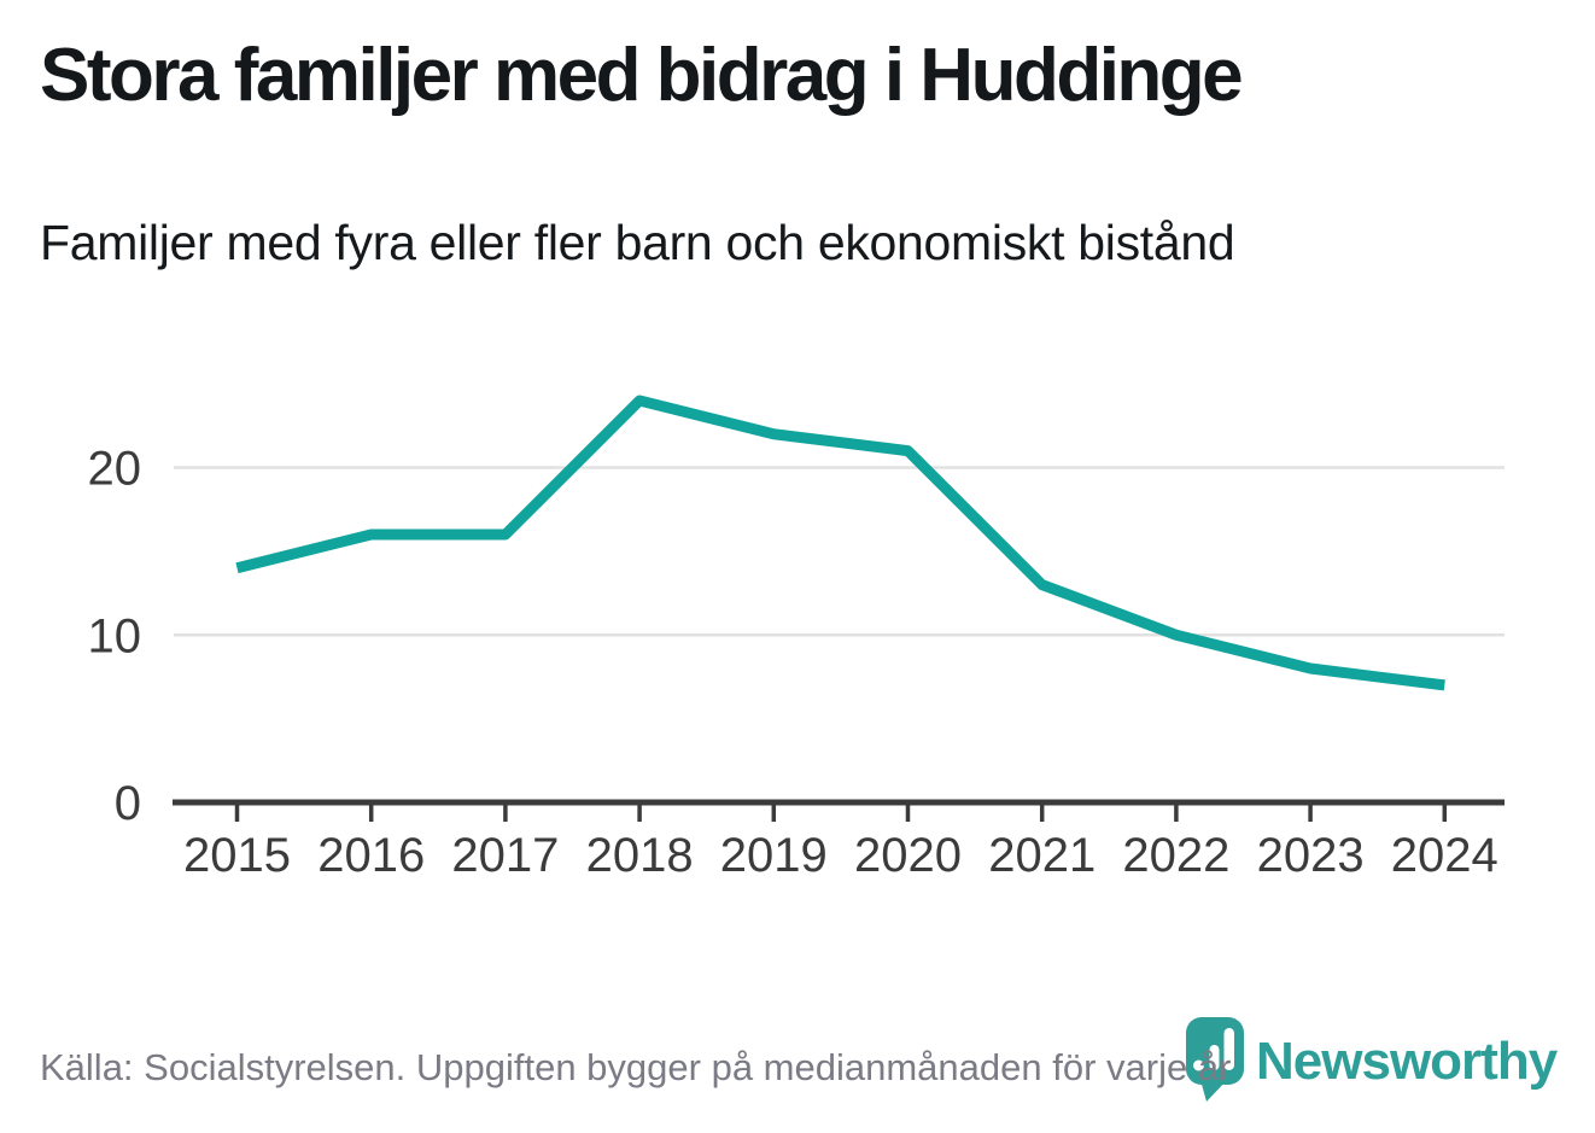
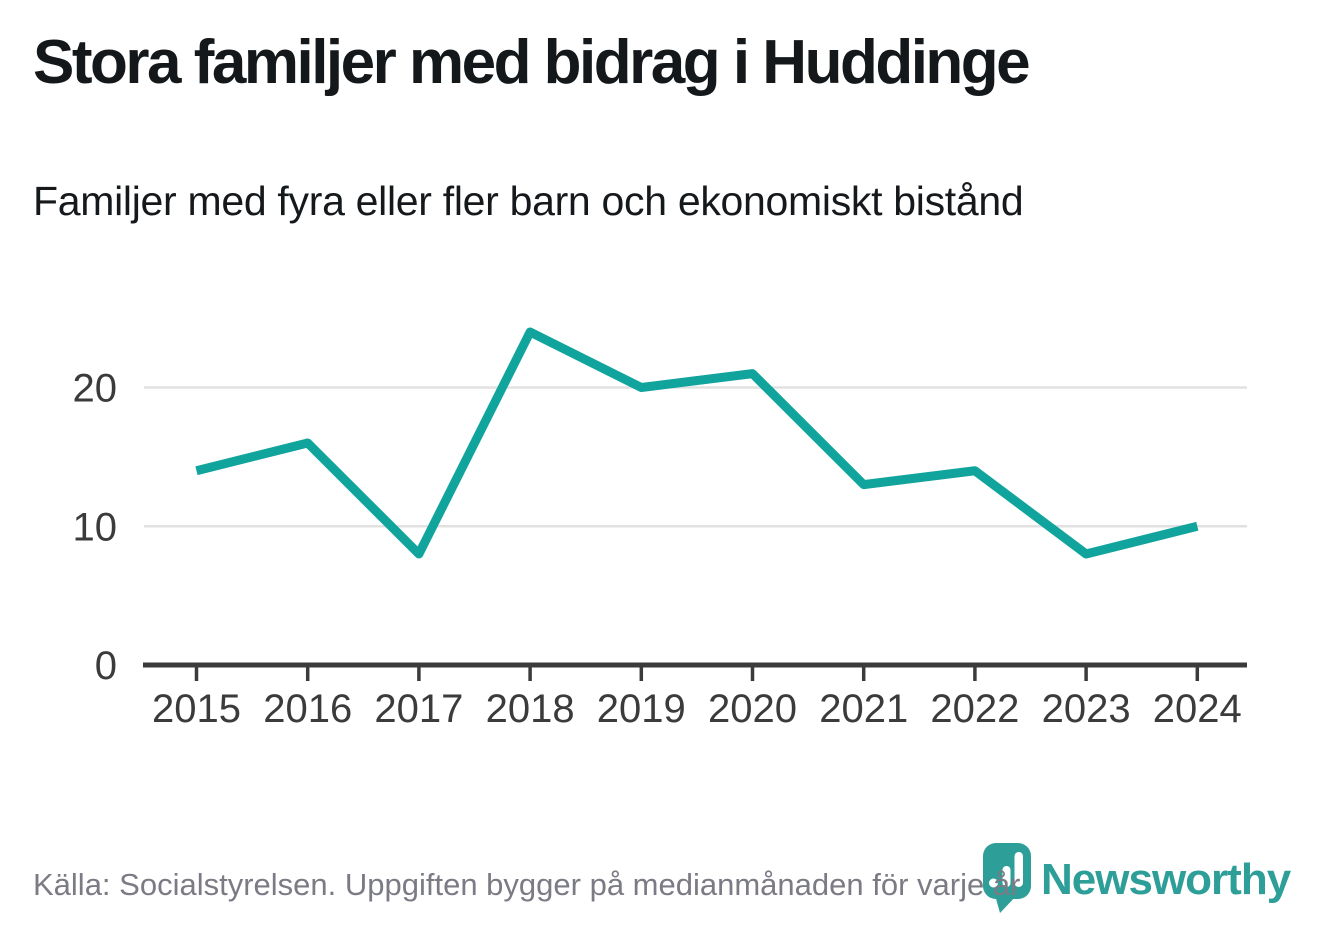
2017: 16 -> 8
2019: 22 -> 20
2022: 10 -> 14
2024: 7 -> 10
